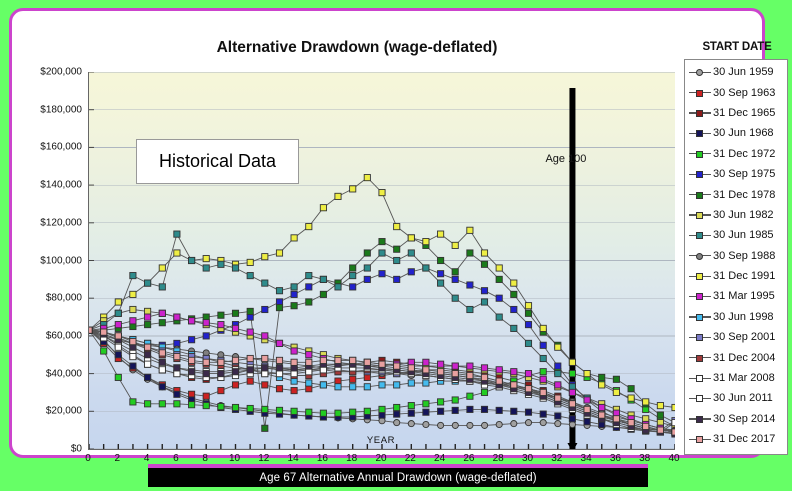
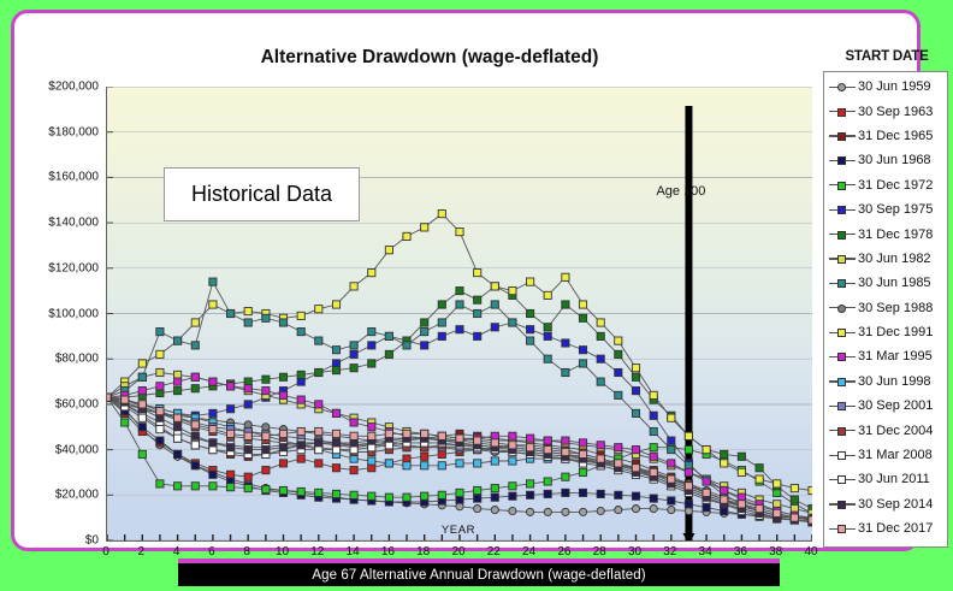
31 Dec 1978/12: $11000 -> $74000
30 Sep 2001/40: $15000 -> $9000
30 Jun 2011/40: $14000 -> $8000
